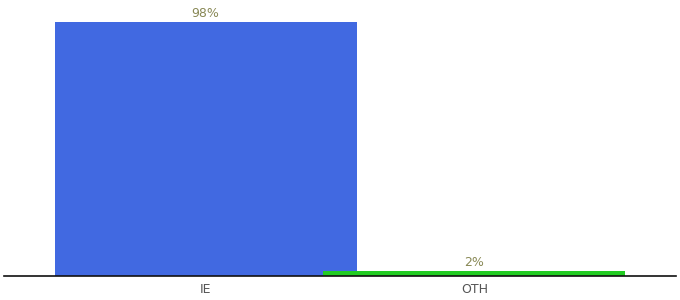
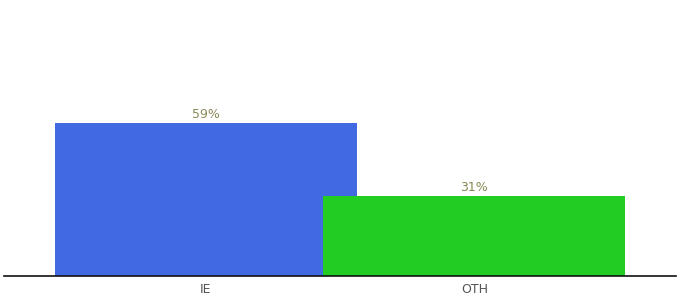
IE: 98% -> 59%
OTH: 2% -> 31%
